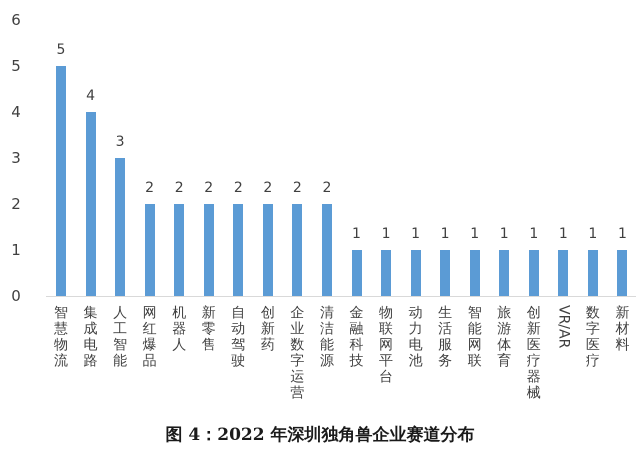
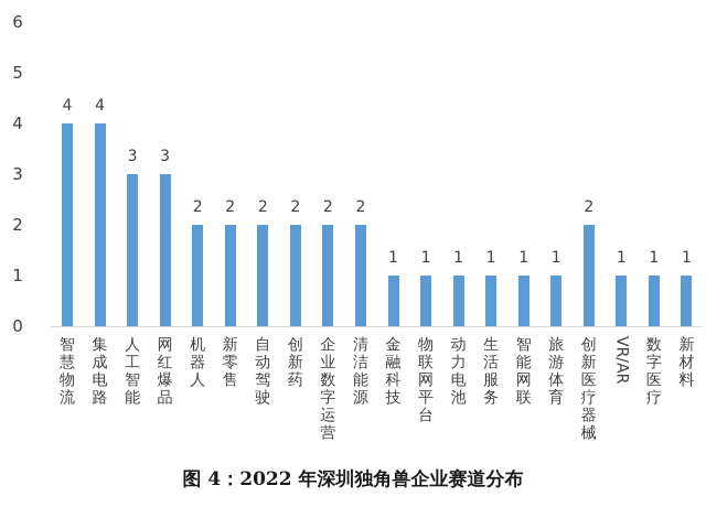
智慧物流: 5 -> 4
网红爆品: 2 -> 3
创新医疗器械: 1 -> 2
